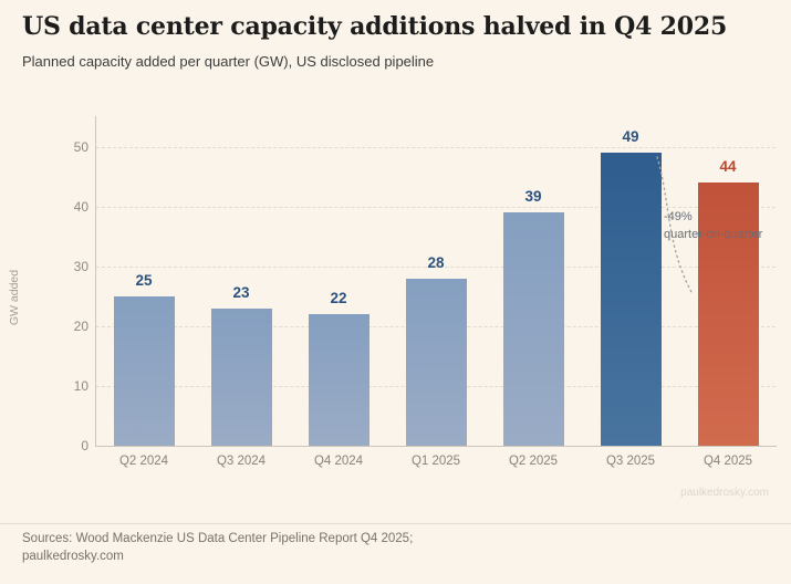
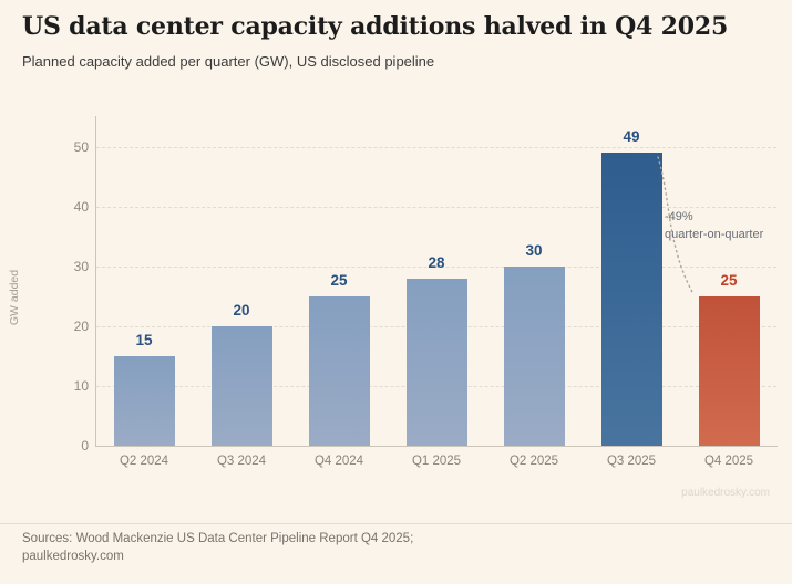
Q2 2024: 25 -> 15
Q3 2024: 23 -> 20
Q4 2024: 22 -> 25
Q2 2025: 39 -> 30
Q4 2025: 44 -> 25
